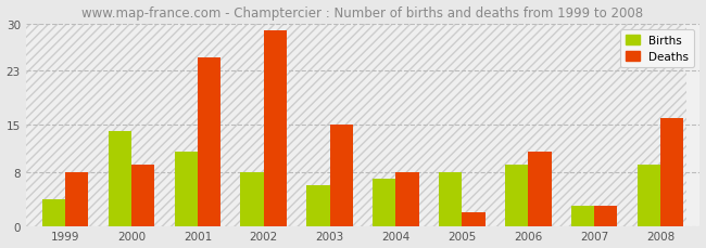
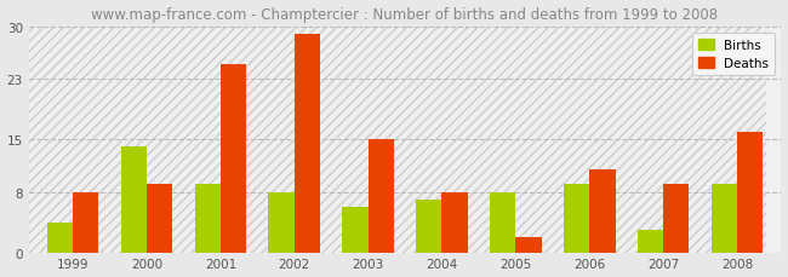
Births/2001: 11 -> 9
Deaths/2007: 3 -> 9
